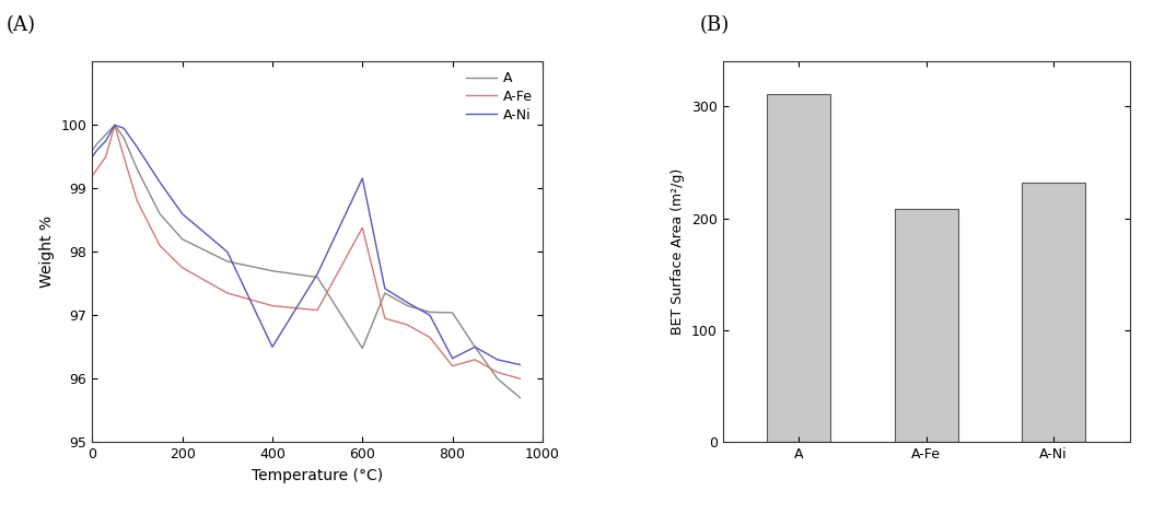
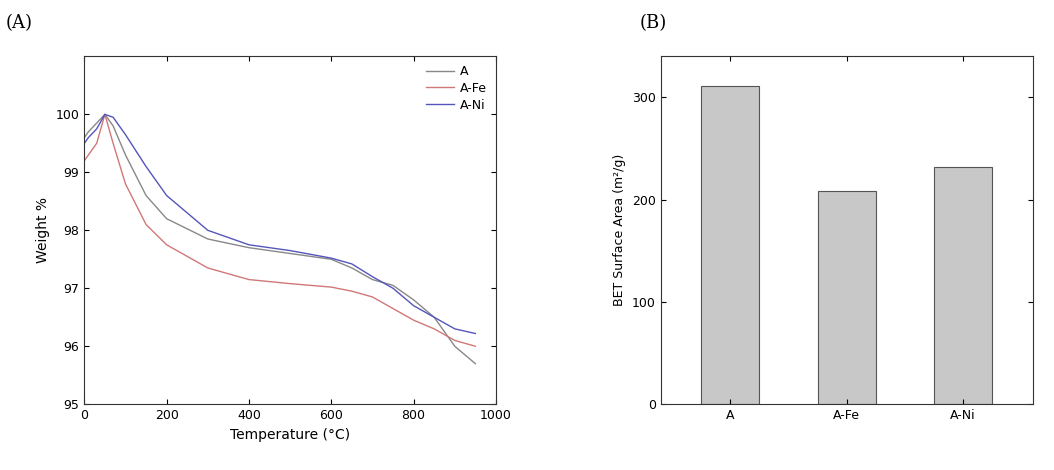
A-Ni/400: 96.50 -> 97.75
A/600: 96.48 -> 97.50
A-Fe/600: 98.38 -> 97.02
A-Ni/600: 99.16 -> 97.52
A/800: 97.04 -> 96.80
A-Fe/800: 96.20 -> 96.45
A-Ni/800: 96.32 -> 96.70
